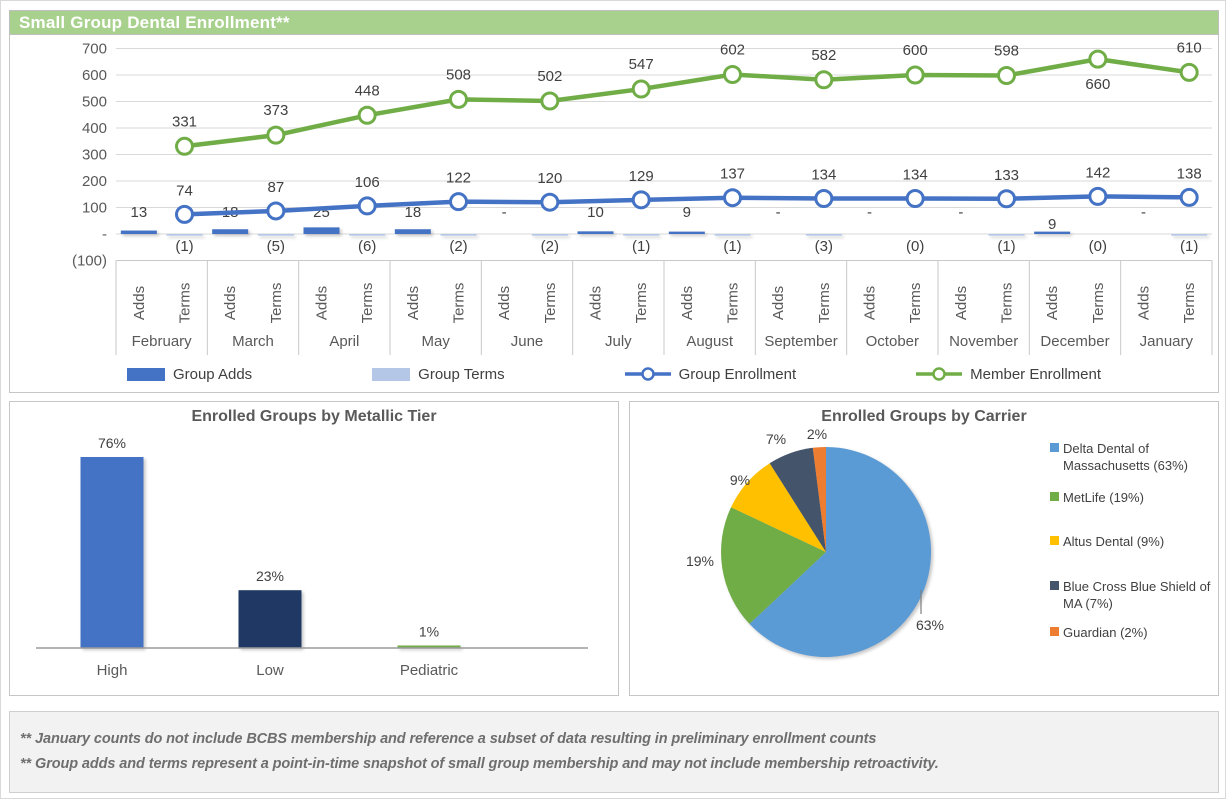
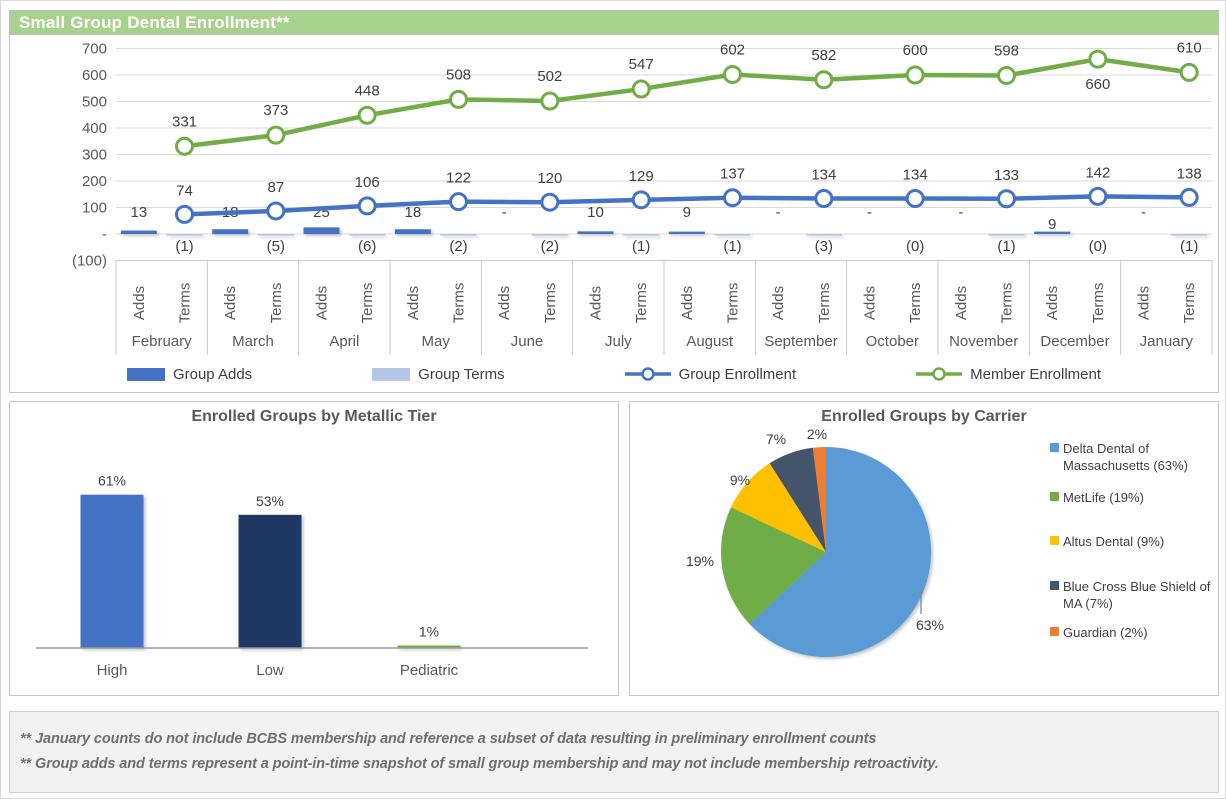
Enrolled Groups by Metallic Tier/High: 76% -> 61%
Enrolled Groups by Metallic Tier/Low: 23% -> 53%
